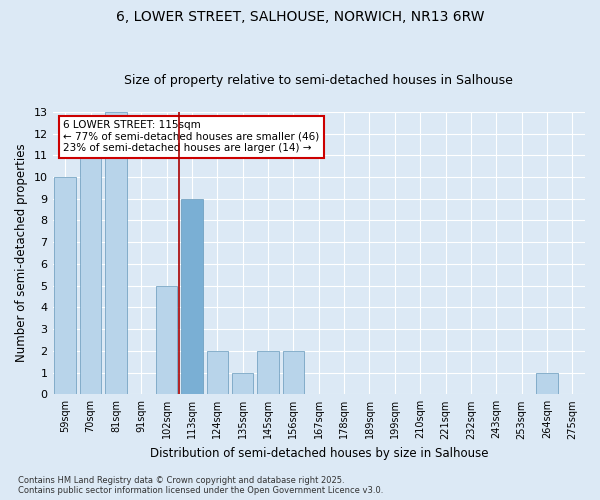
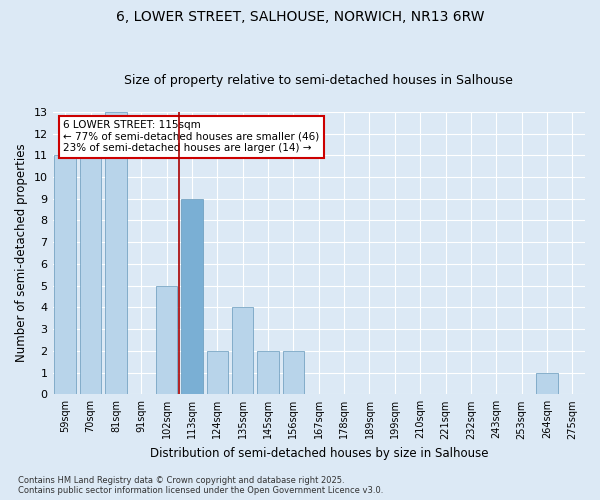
59sqm: 10 -> 11
135sqm: 1 -> 4
